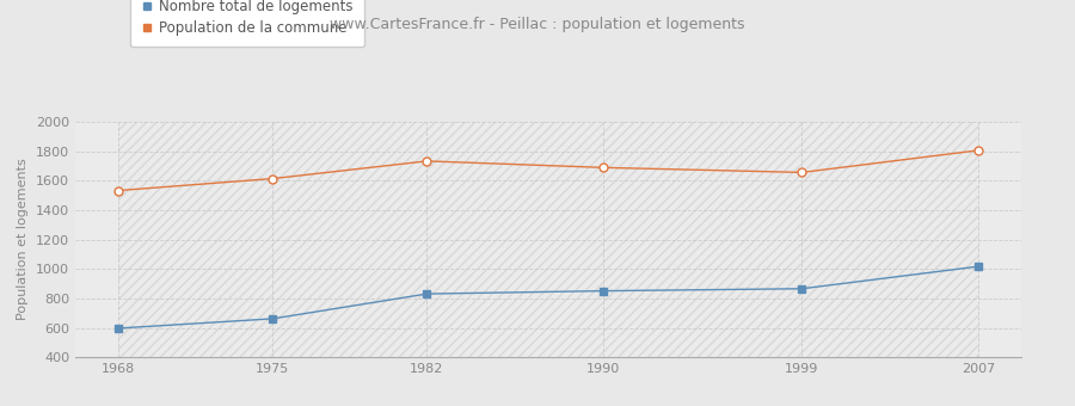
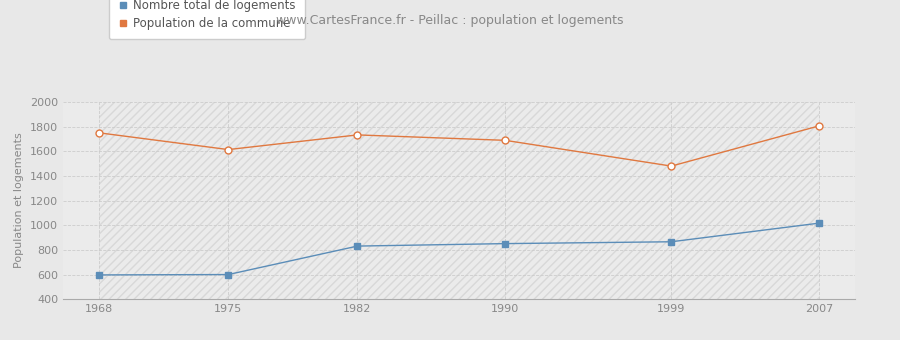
Population de la commune/1968: 1530 -> 1750
Nombre total de logements/1975: 660 -> 600
Population de la commune/1999: 1660 -> 1480
